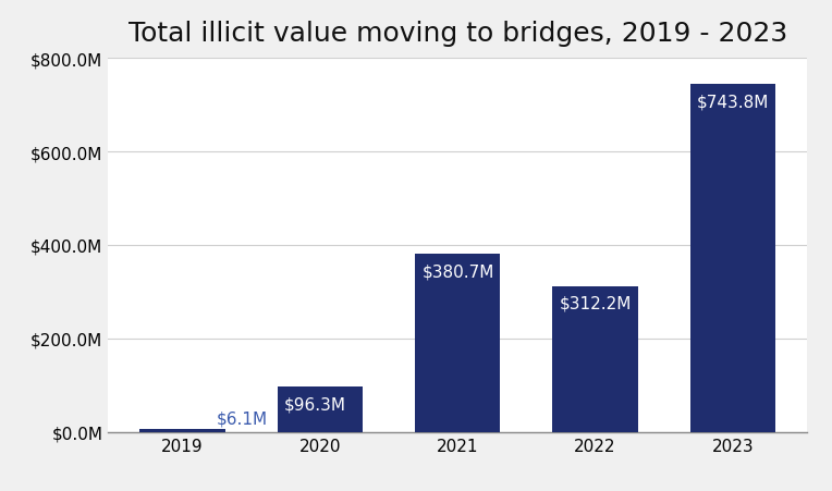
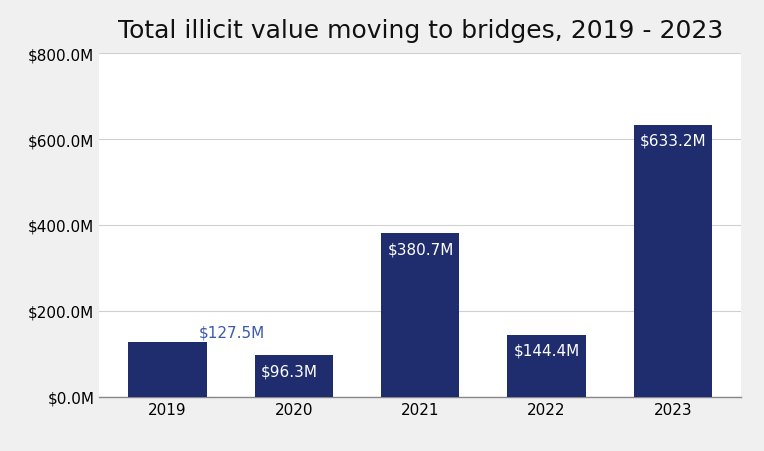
2019: $6.1M -> $127.5M
2022: $312.2M -> $144.4M
2023: $743.8M -> $633.2M
